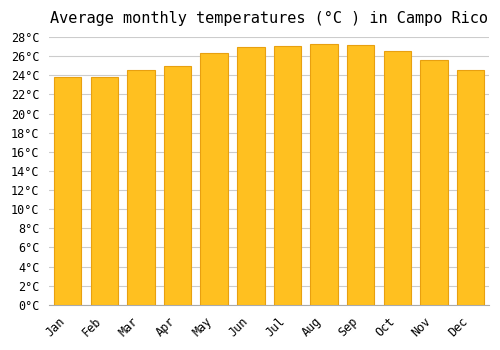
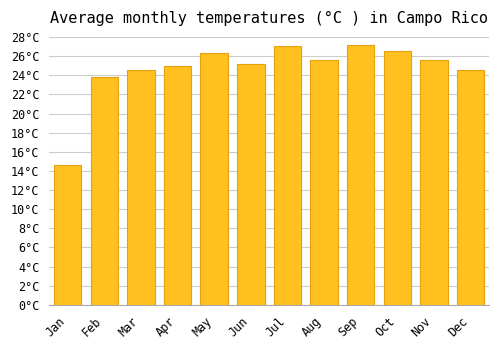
Jan: 23.8°C -> 14.6°C
Jun: 27.0°C -> 25.2°C
Aug: 27.3°C -> 25.6°C
